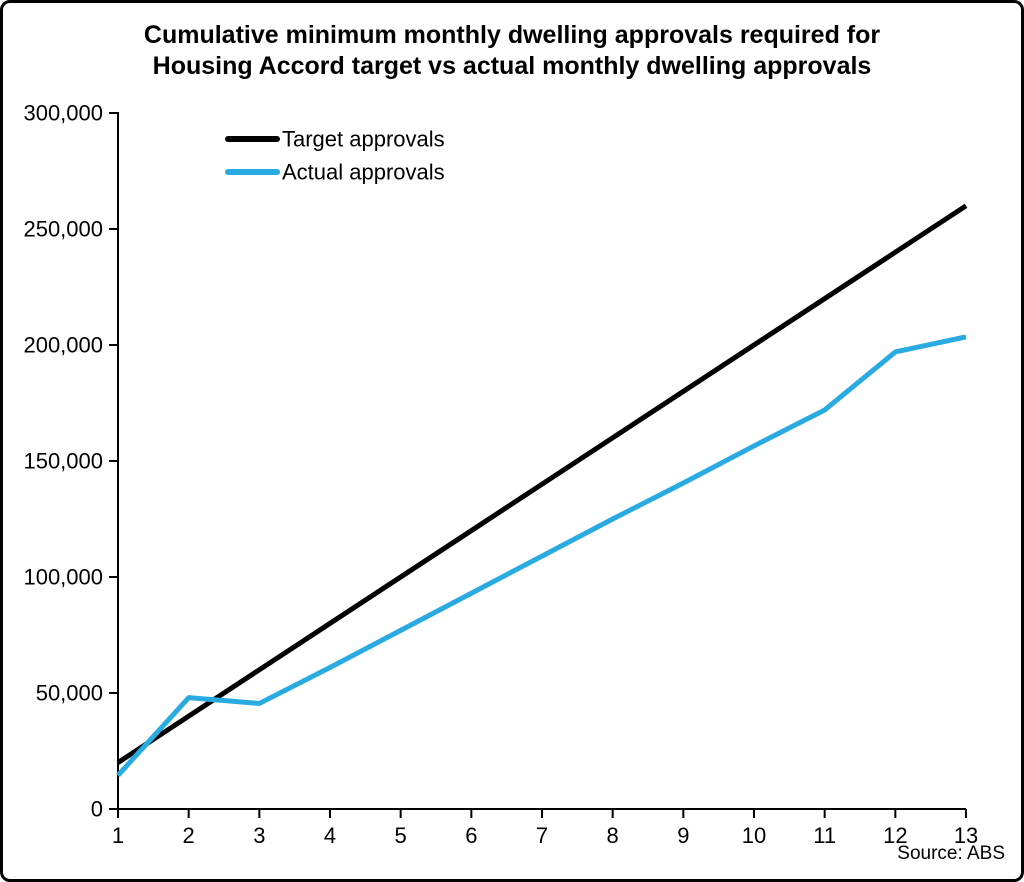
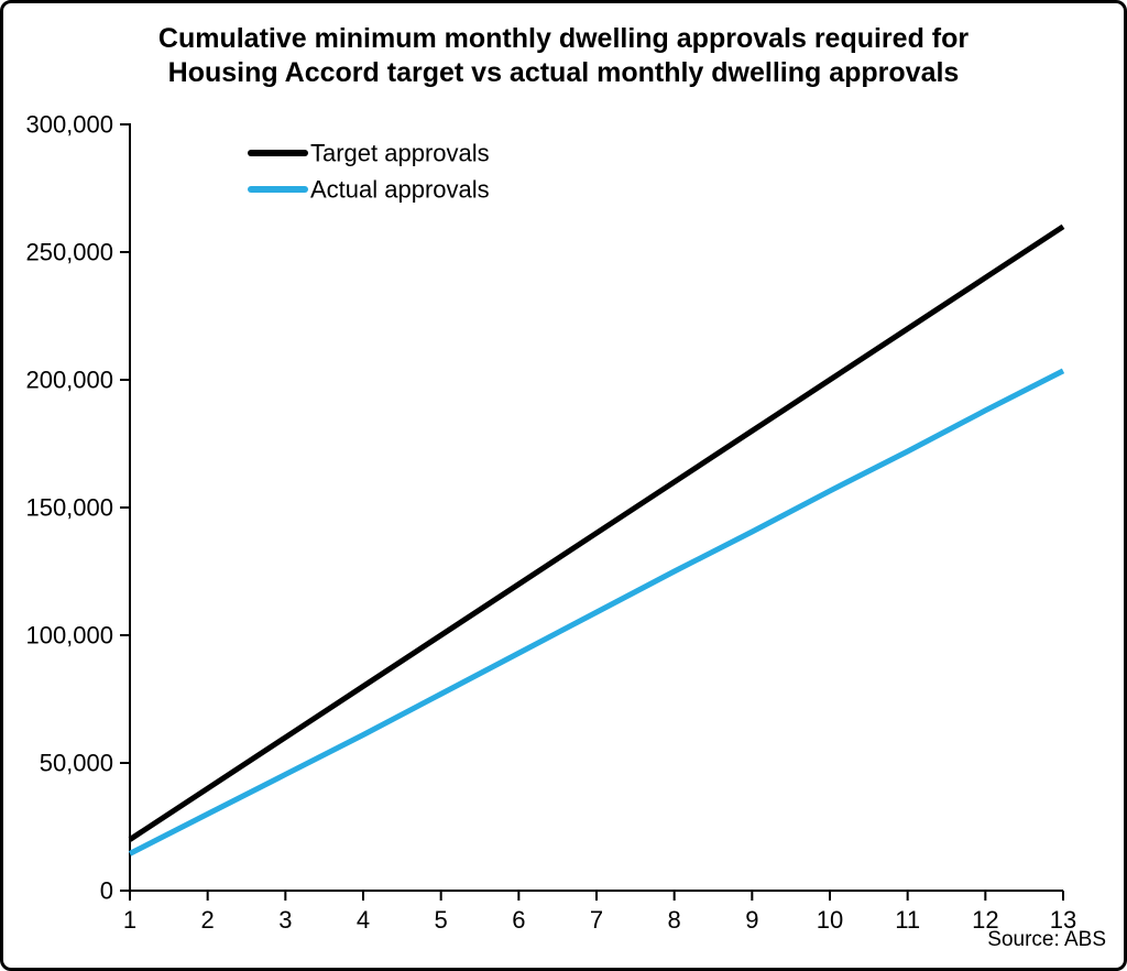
Actual approvals/2: 48000 -> 30000
Actual approvals/12: 197000 -> 188000
